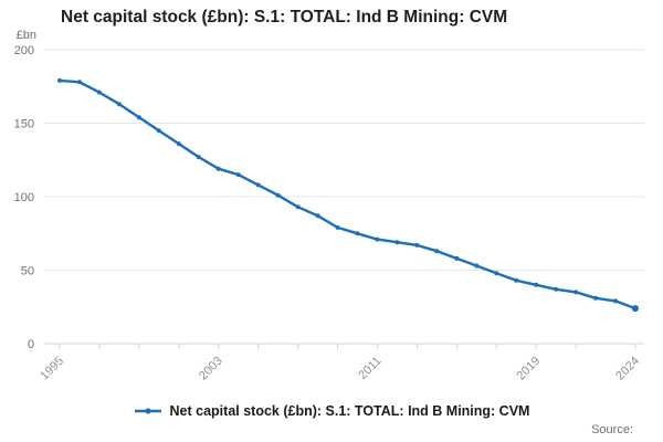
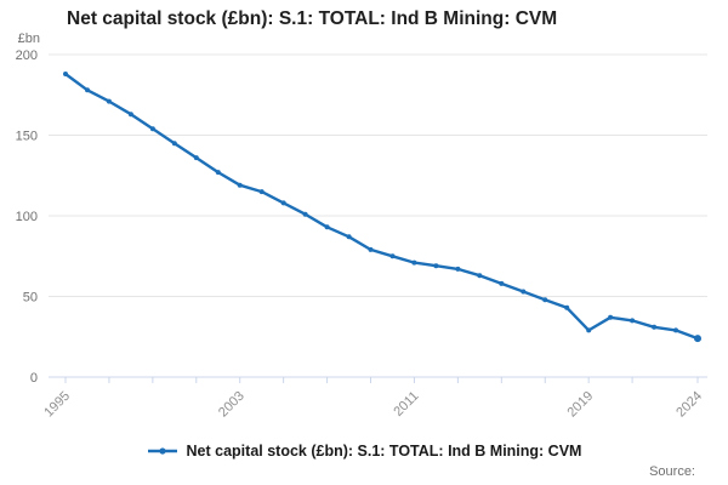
1995: 179 -> 188
2019: 40 -> 29
